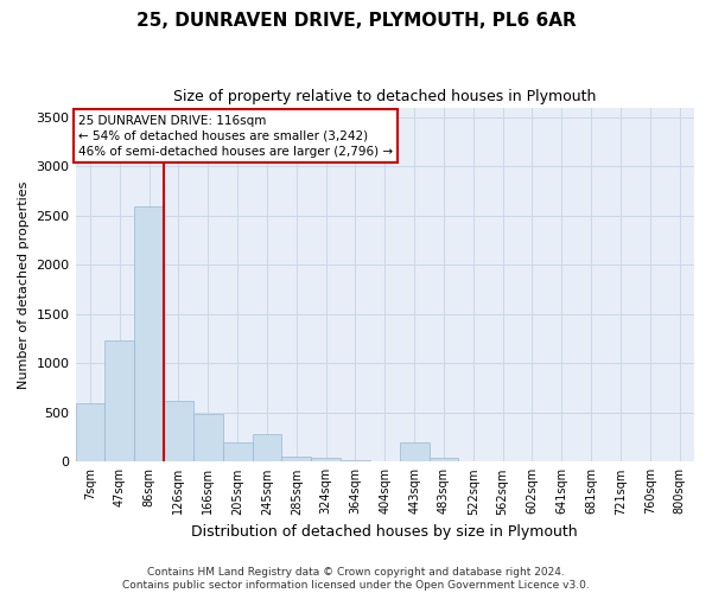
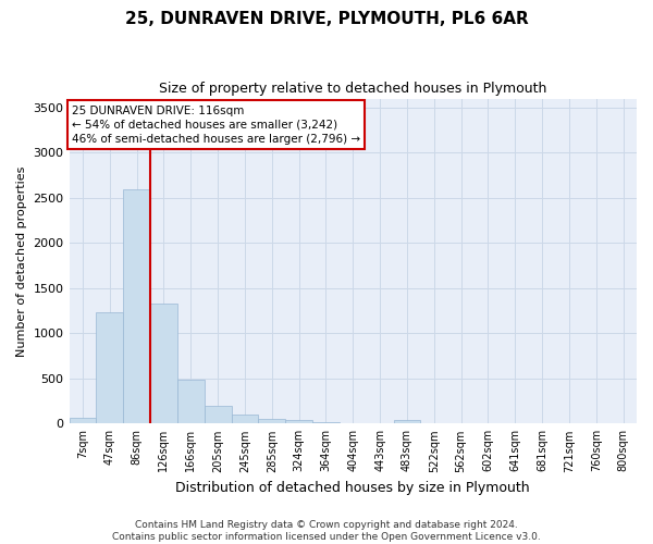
7sqm: 600 -> 60
126sqm: 620 -> 1330
245sqm: 280 -> 100
443sqm: 200 -> 0
